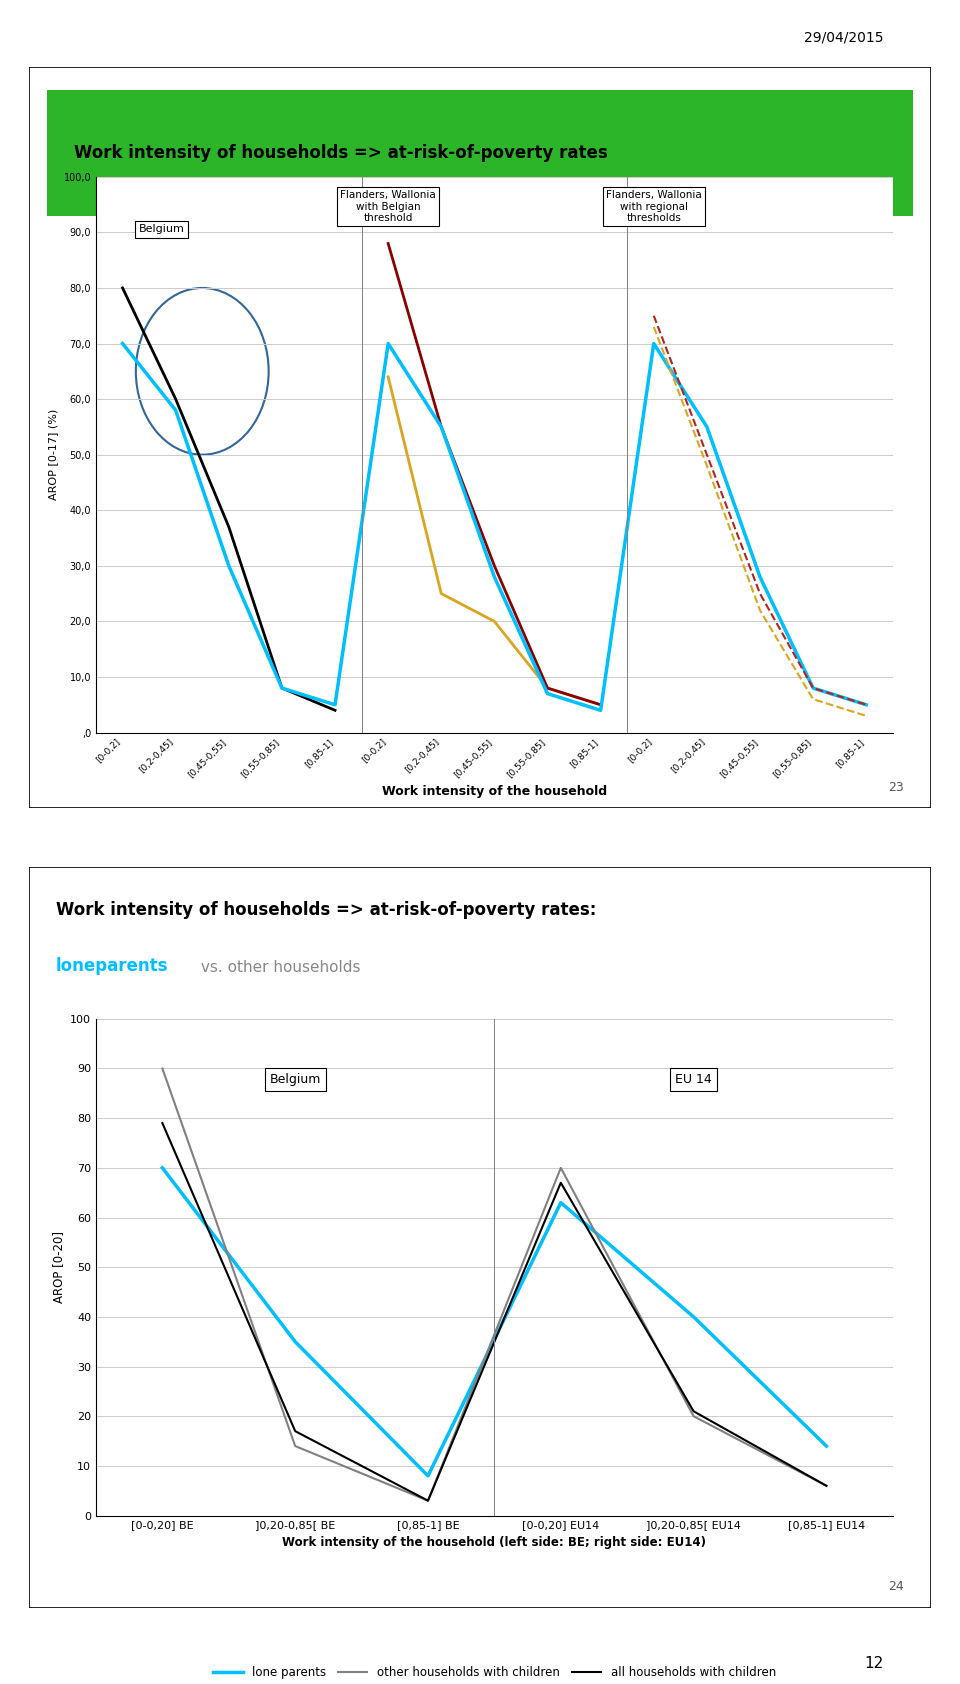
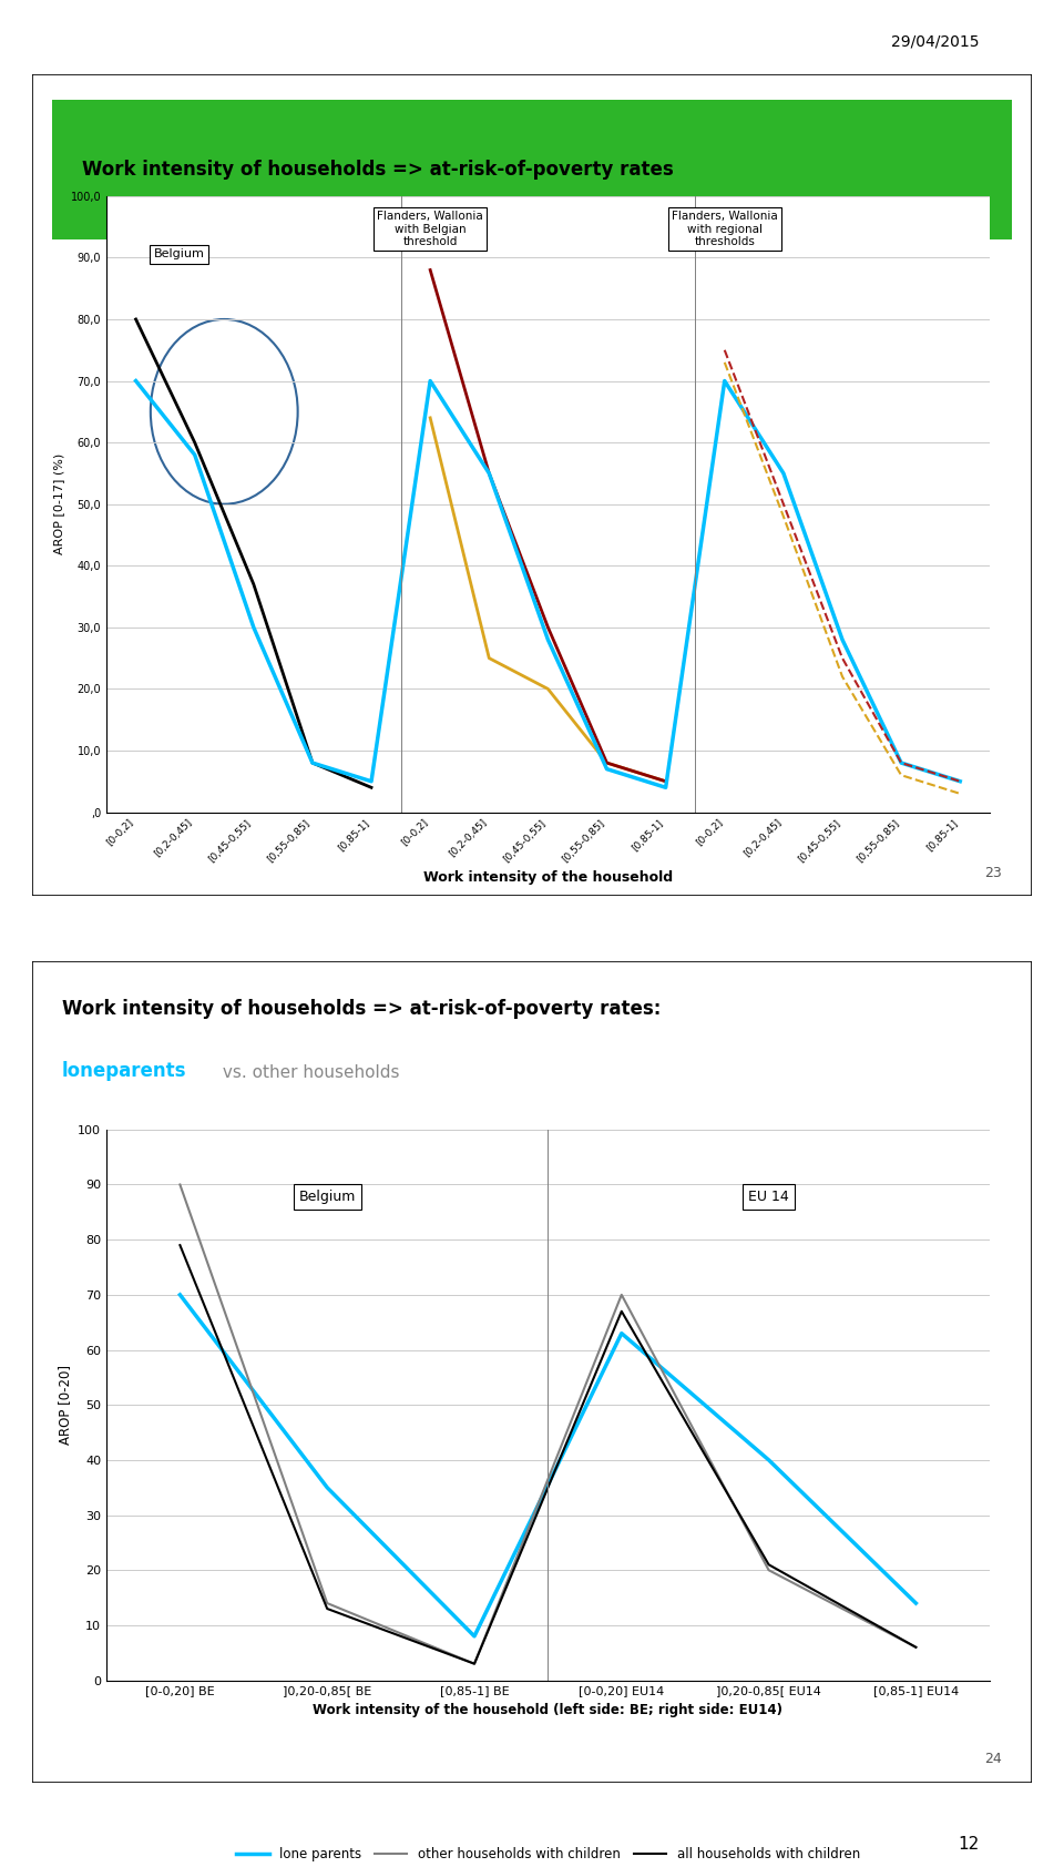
all households with children/]0,20-0,85[ BE: 17 -> 13
